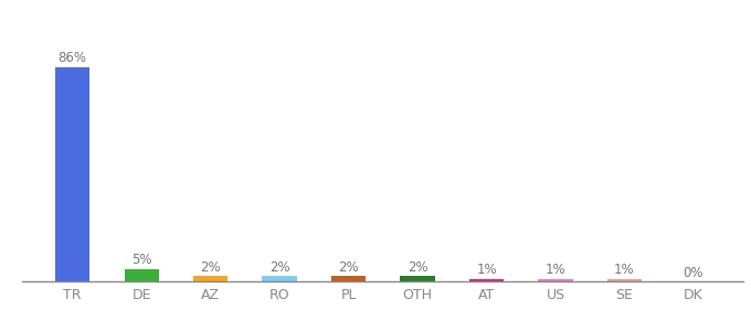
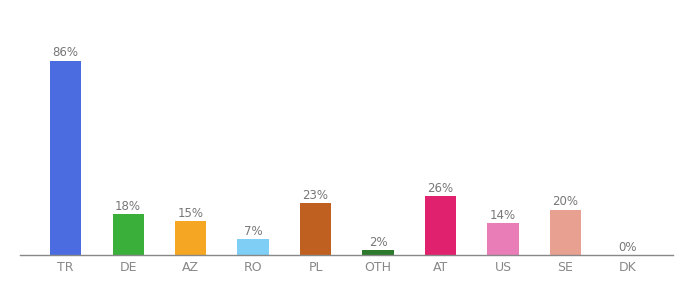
DE: 5% -> 18%
AZ: 2% -> 15%
RO: 2% -> 7%
PL: 2% -> 23%
AT: 1% -> 26%
US: 1% -> 14%
SE: 1% -> 20%
